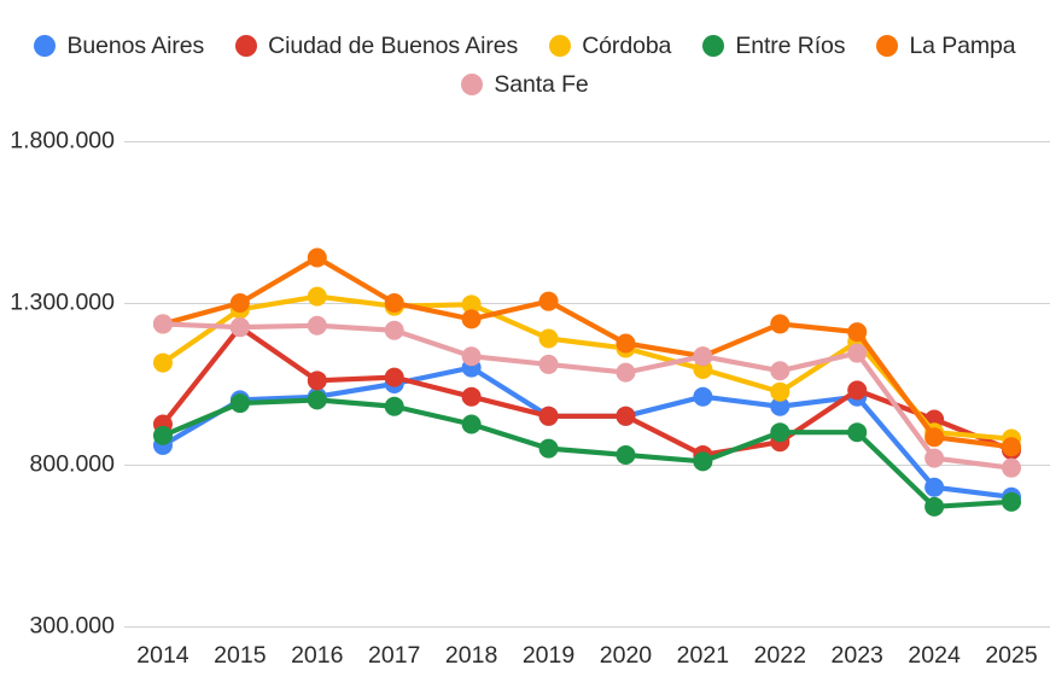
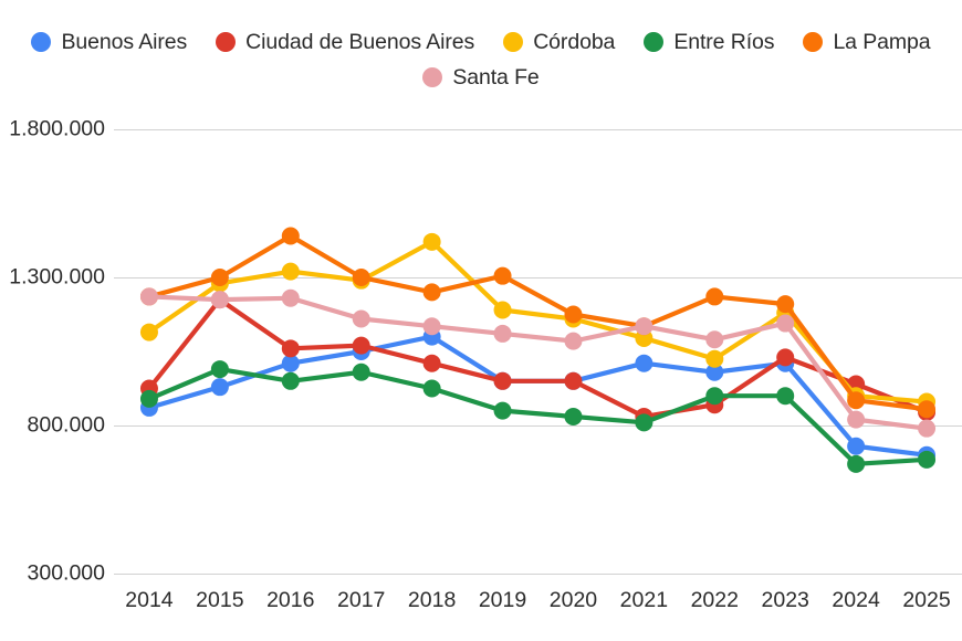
Buenos Aires/2015: 1000000 -> 930000
Entre Ríos/2016: 1000000 -> 950000
Santa Fe/2017: 1220000 -> 1160000
Córdoba/2018: 1300000 -> 1420000
